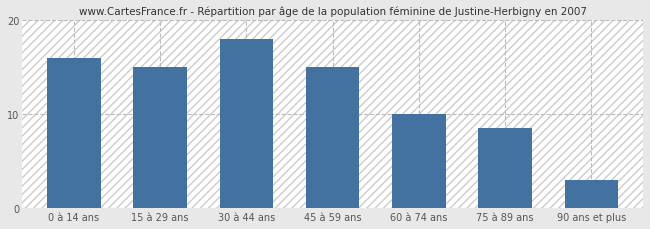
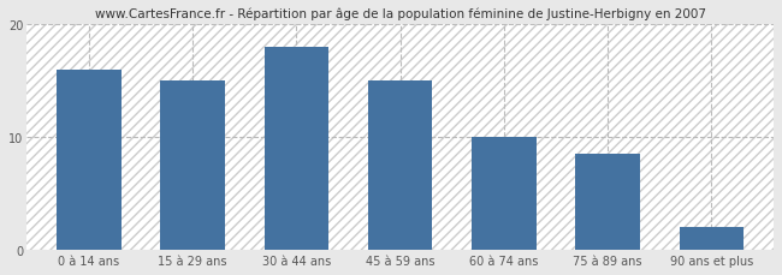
90 ans et plus: 3.0 -> 2.0
